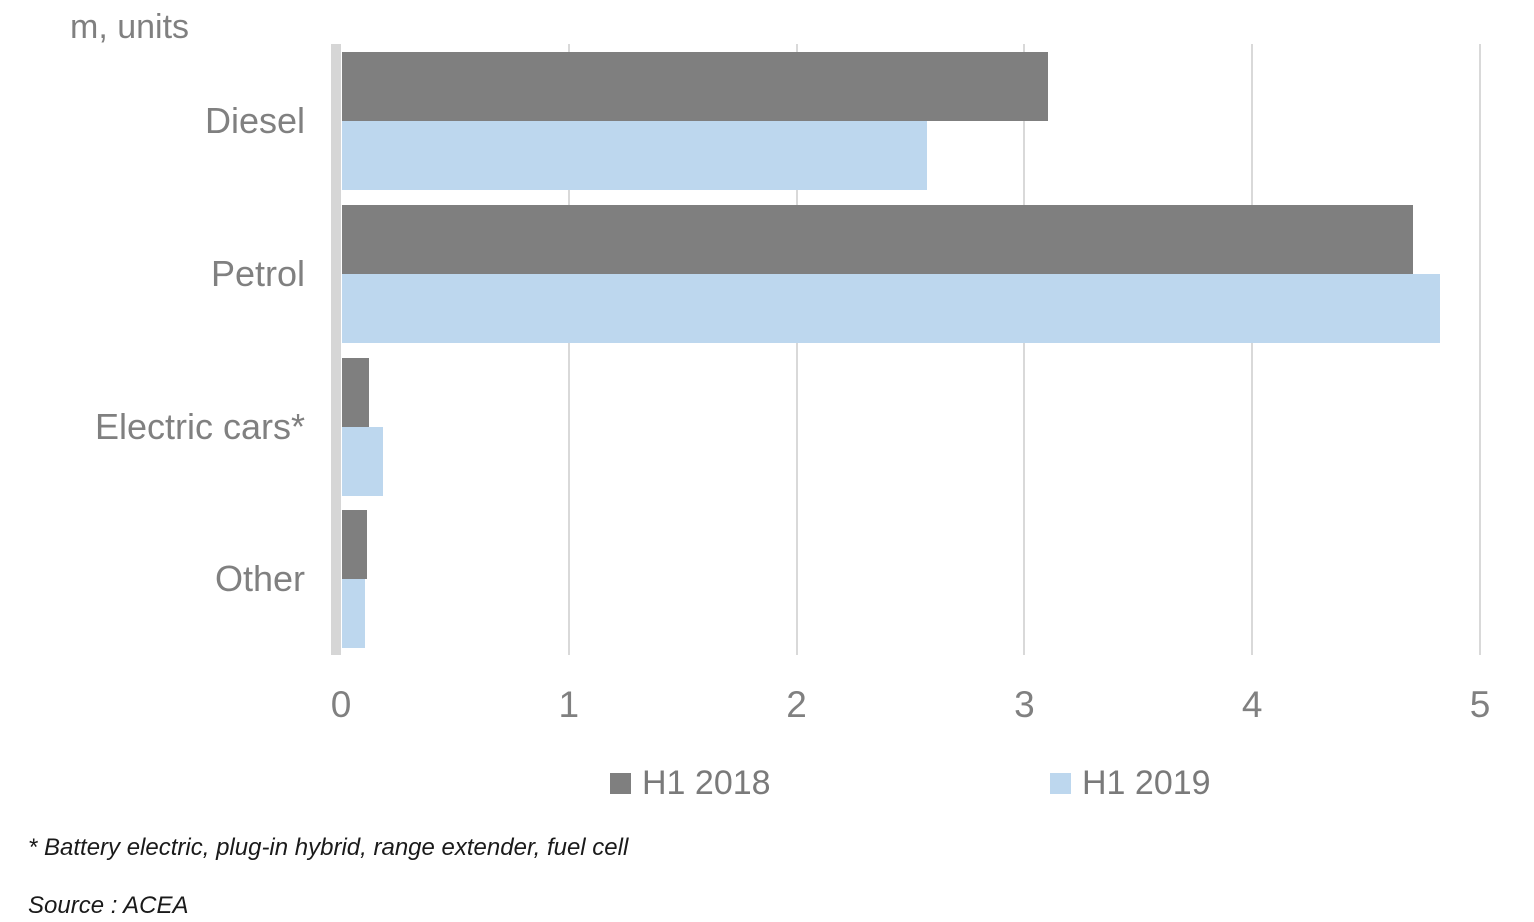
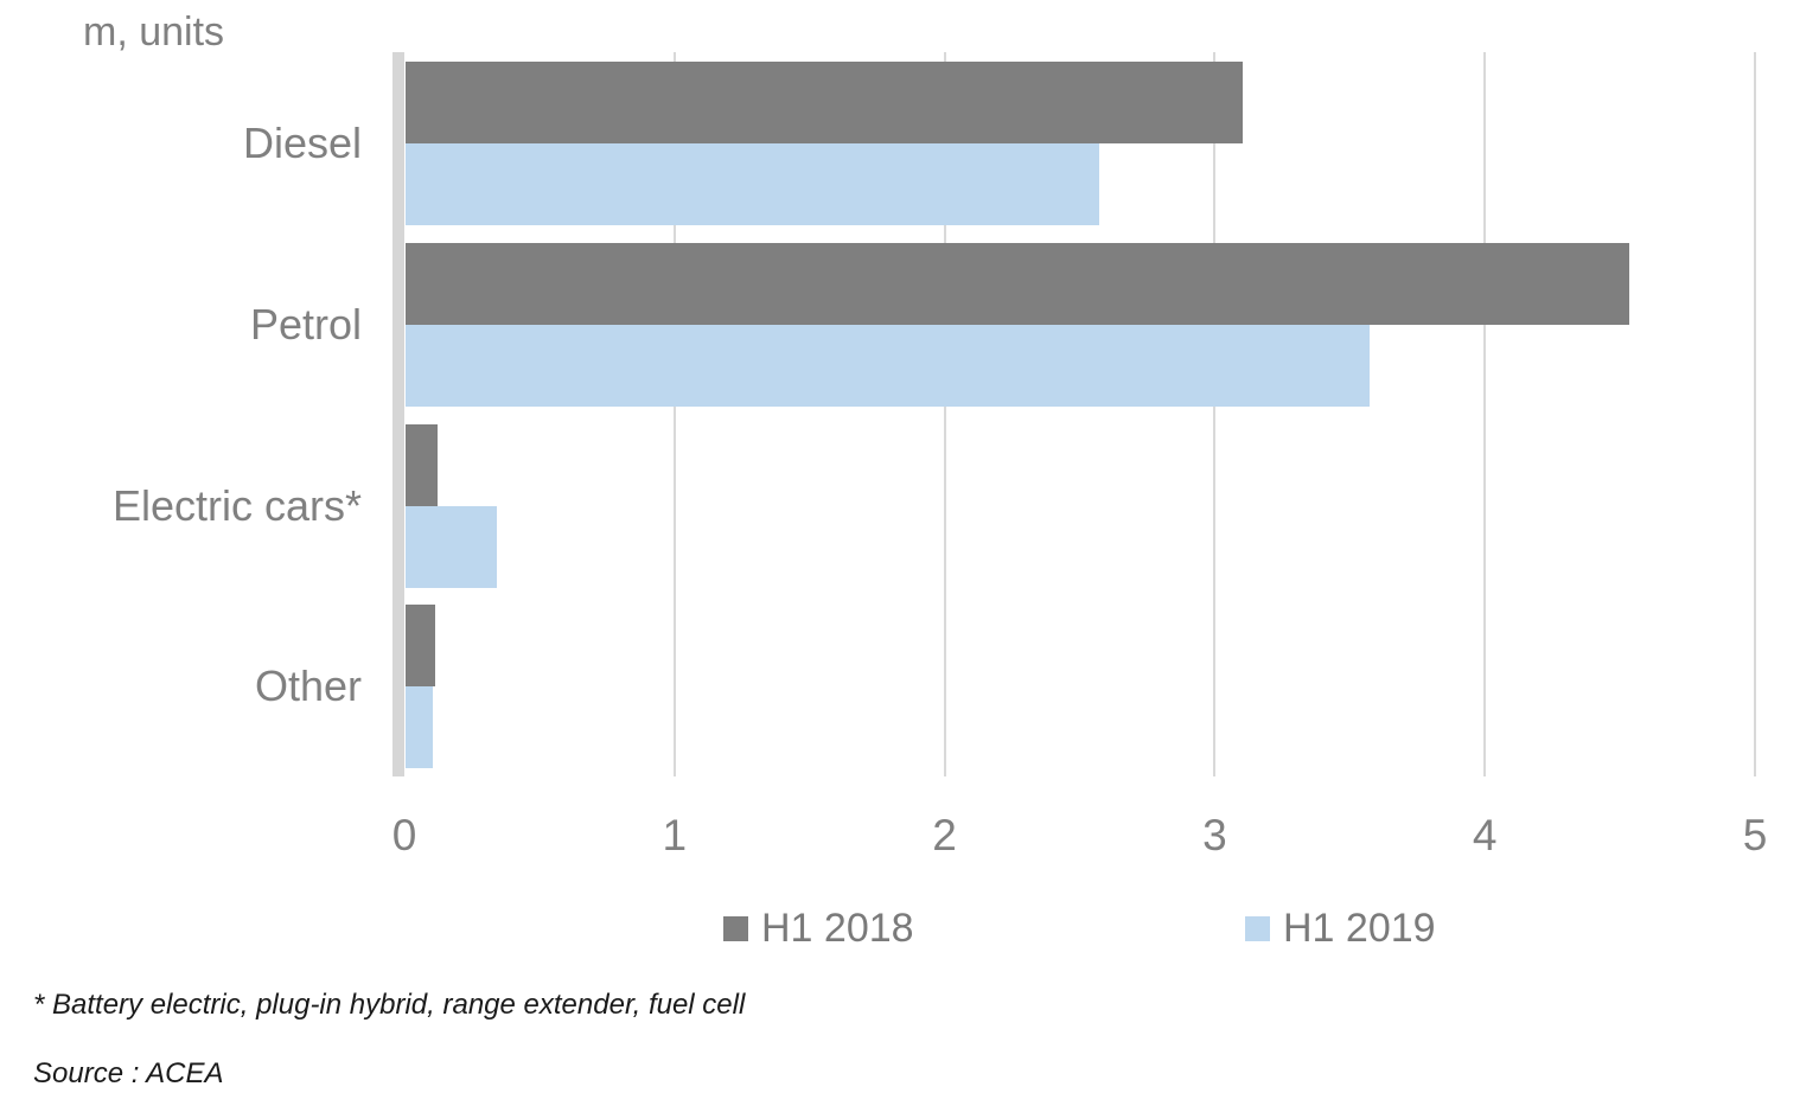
H1 2018/Petrol: 4.70 -> 4.53
H1 2019/Petrol: 4.82 -> 3.57
H1 2019/Electric cars*: 0.18 -> 0.34
